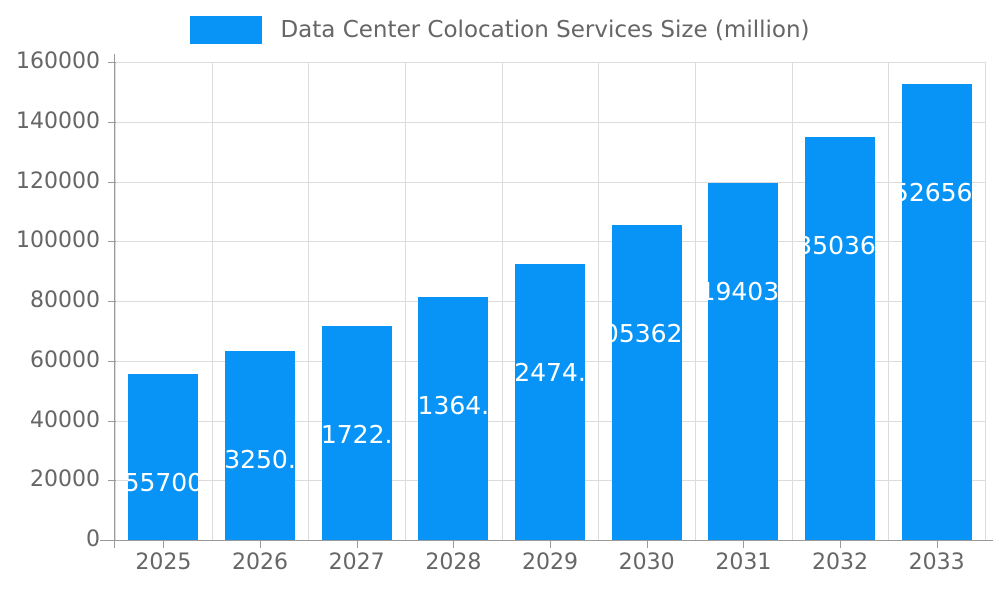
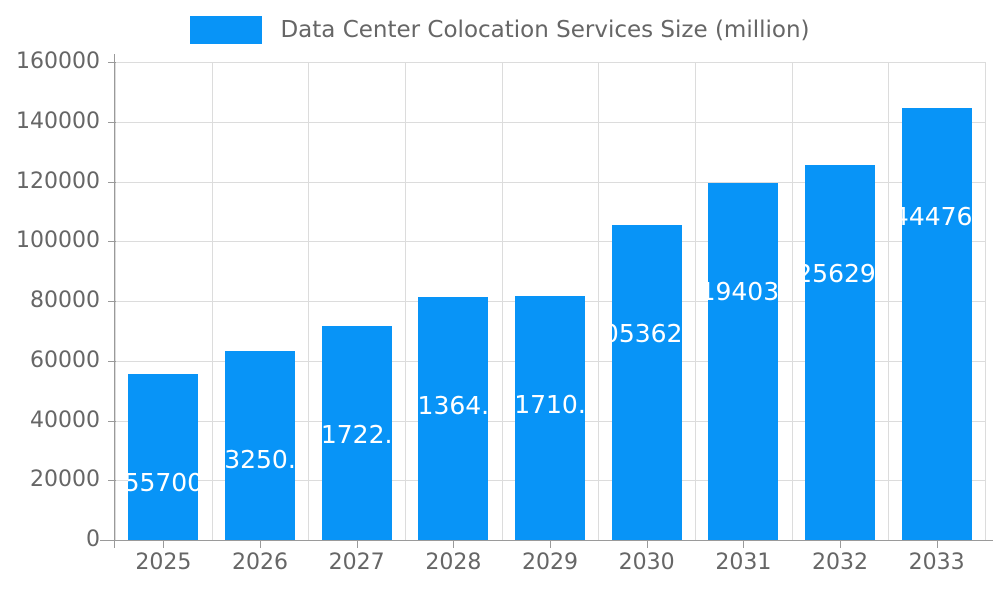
2029: 92474.2 -> 81710.8
2032: 135036.2 -> 125629.1
2033: 152656.5 -> 144476.6
